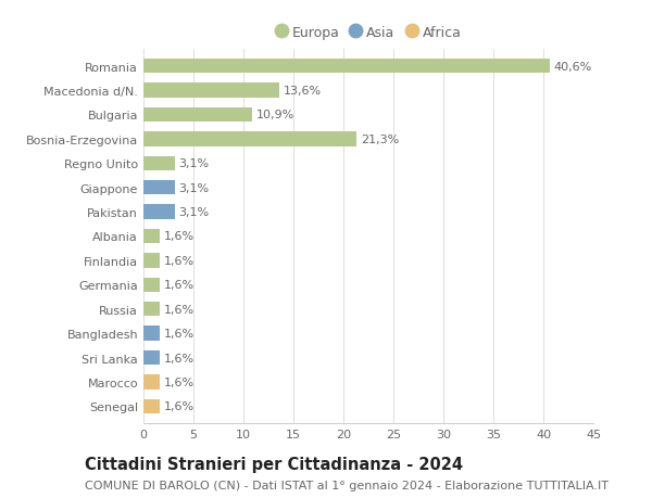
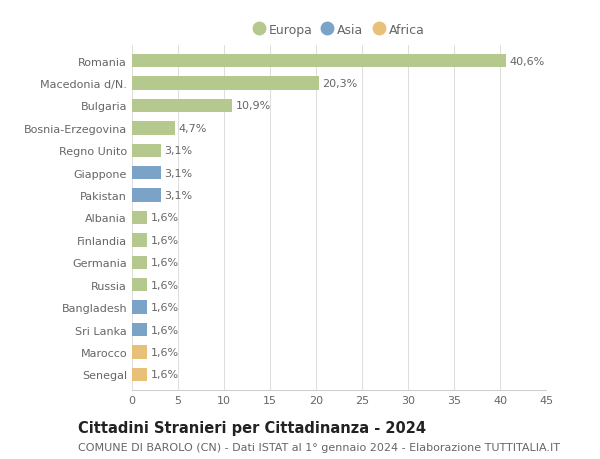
Macedonia d/N.: 13,6% -> 20,3%
Bosnia-Erzegovina: 21,3% -> 4,7%
